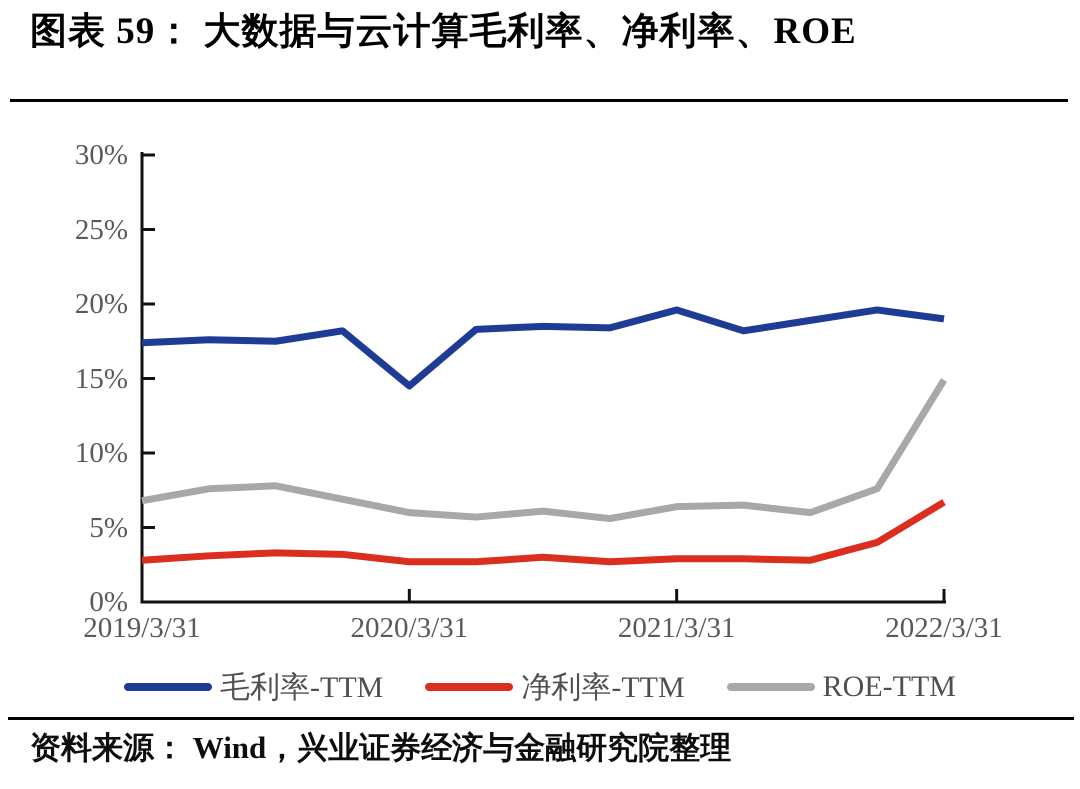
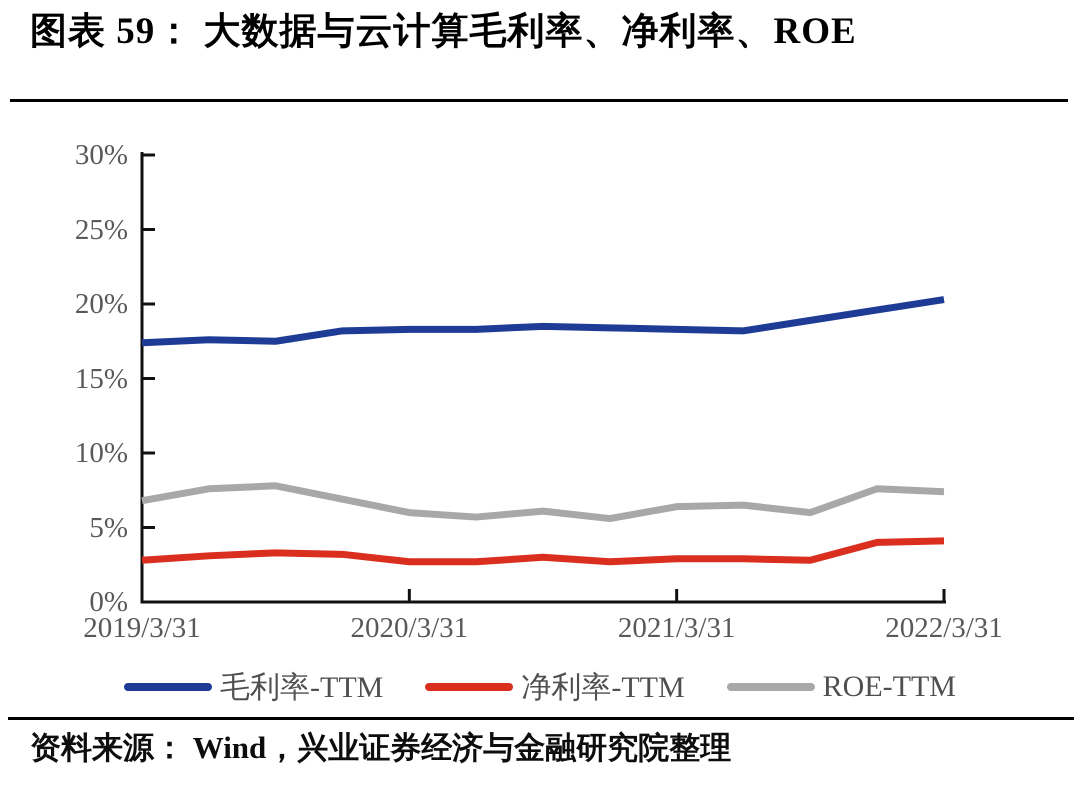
毛利率-TTM/2020/3/31: 14.5% -> 18.3%
毛利率-TTM/2021/3/31: 19.6% -> 18.3%
毛利率-TTM/2022/3/31: 19.0% -> 20.3%
净利率-TTM/2022/3/31: 6.7% -> 4.1%
ROE-TTM/2022/3/31: 14.9% -> 7.4%
